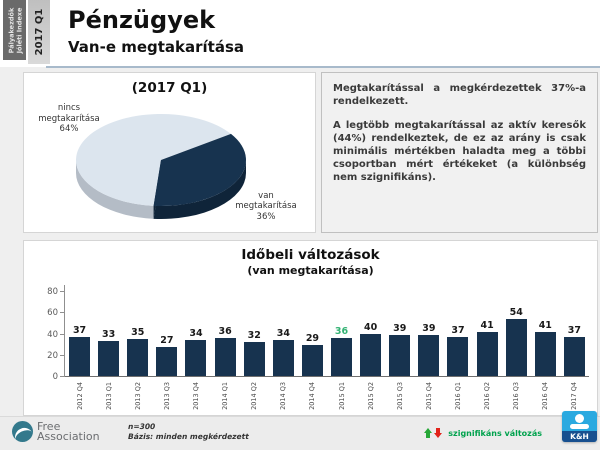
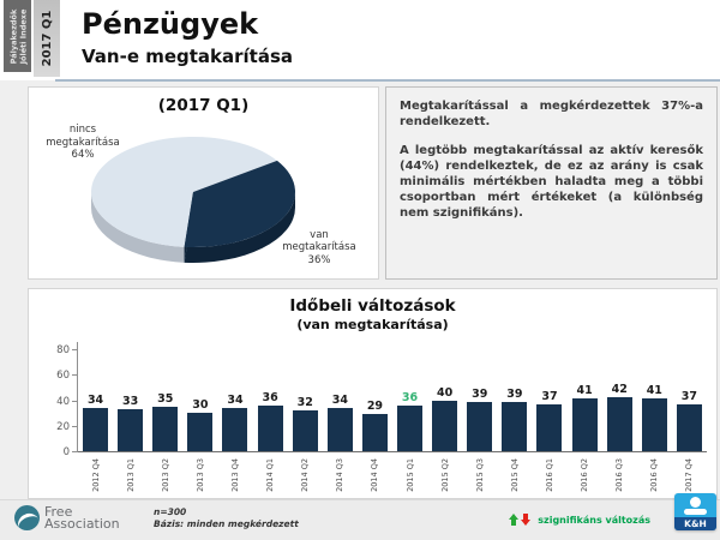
Időbeli változások/2012 Q4: 37 -> 34
Időbeli változások/2013 Q3: 27 -> 30
Időbeli változások/2016 Q3: 54 -> 42
